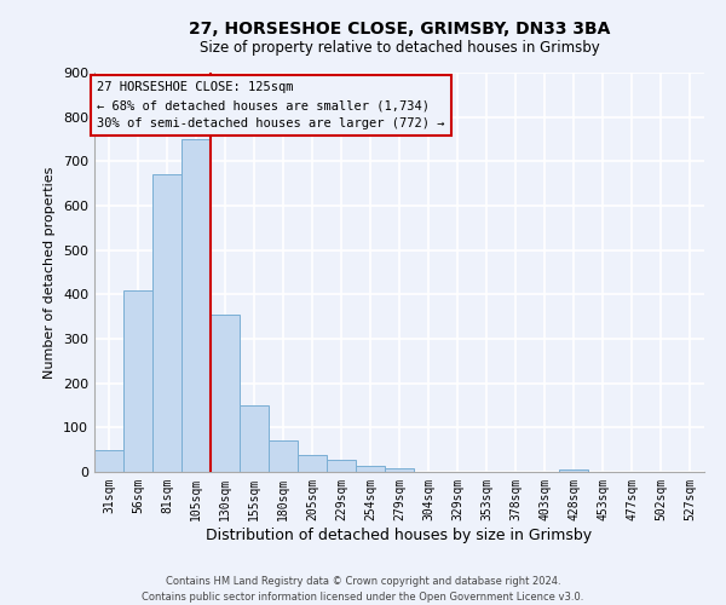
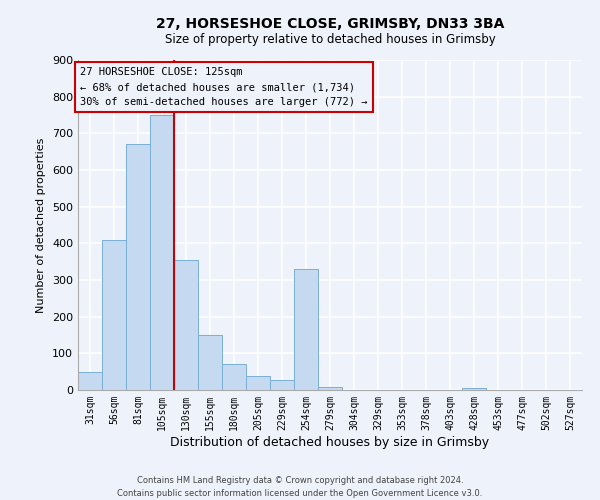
254sqm: 15 -> 330
